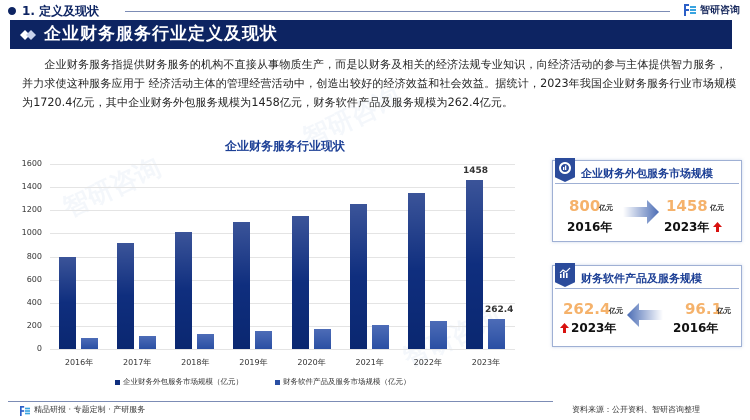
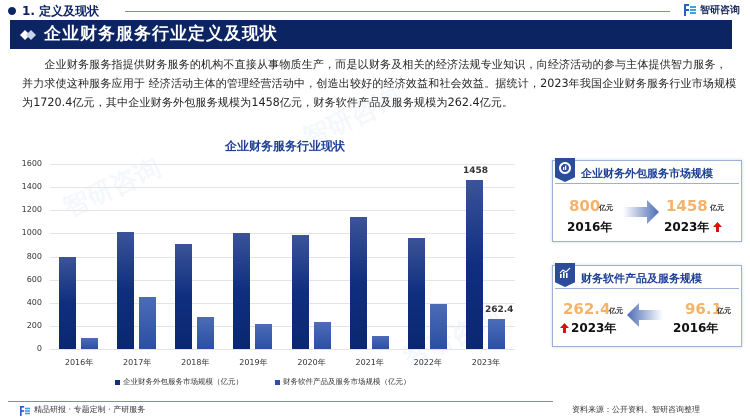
企业财务外包服务市场规模（亿元）/2017年: 920 -> 1010
财务软件产品及服务市场规模（亿元）/2017年: 110 -> 450
企业财务外包服务市场规模（亿元）/2018年: 1010 -> 910
财务软件产品及服务市场规模（亿元）/2018年: 130 -> 280
企业财务外包服务市场规模（亿元）/2019年: 1100 -> 1000
财务软件产品及服务市场规模（亿元）/2019年: 160 -> 220
企业财务外包服务市场规模（亿元）/2020年: 1150 -> 990
财务软件产品及服务市场规模（亿元）/2020年: 170 -> 230
企业财务外包服务市场规模（亿元）/2021年: 1250 -> 1140
财务软件产品及服务市场规模（亿元）/2021年: 200 -> 110
企业财务外包服务市场规模（亿元）/2022年: 1350 -> 960
财务软件产品及服务市场规模（亿元）/2022年: 240 -> 390
